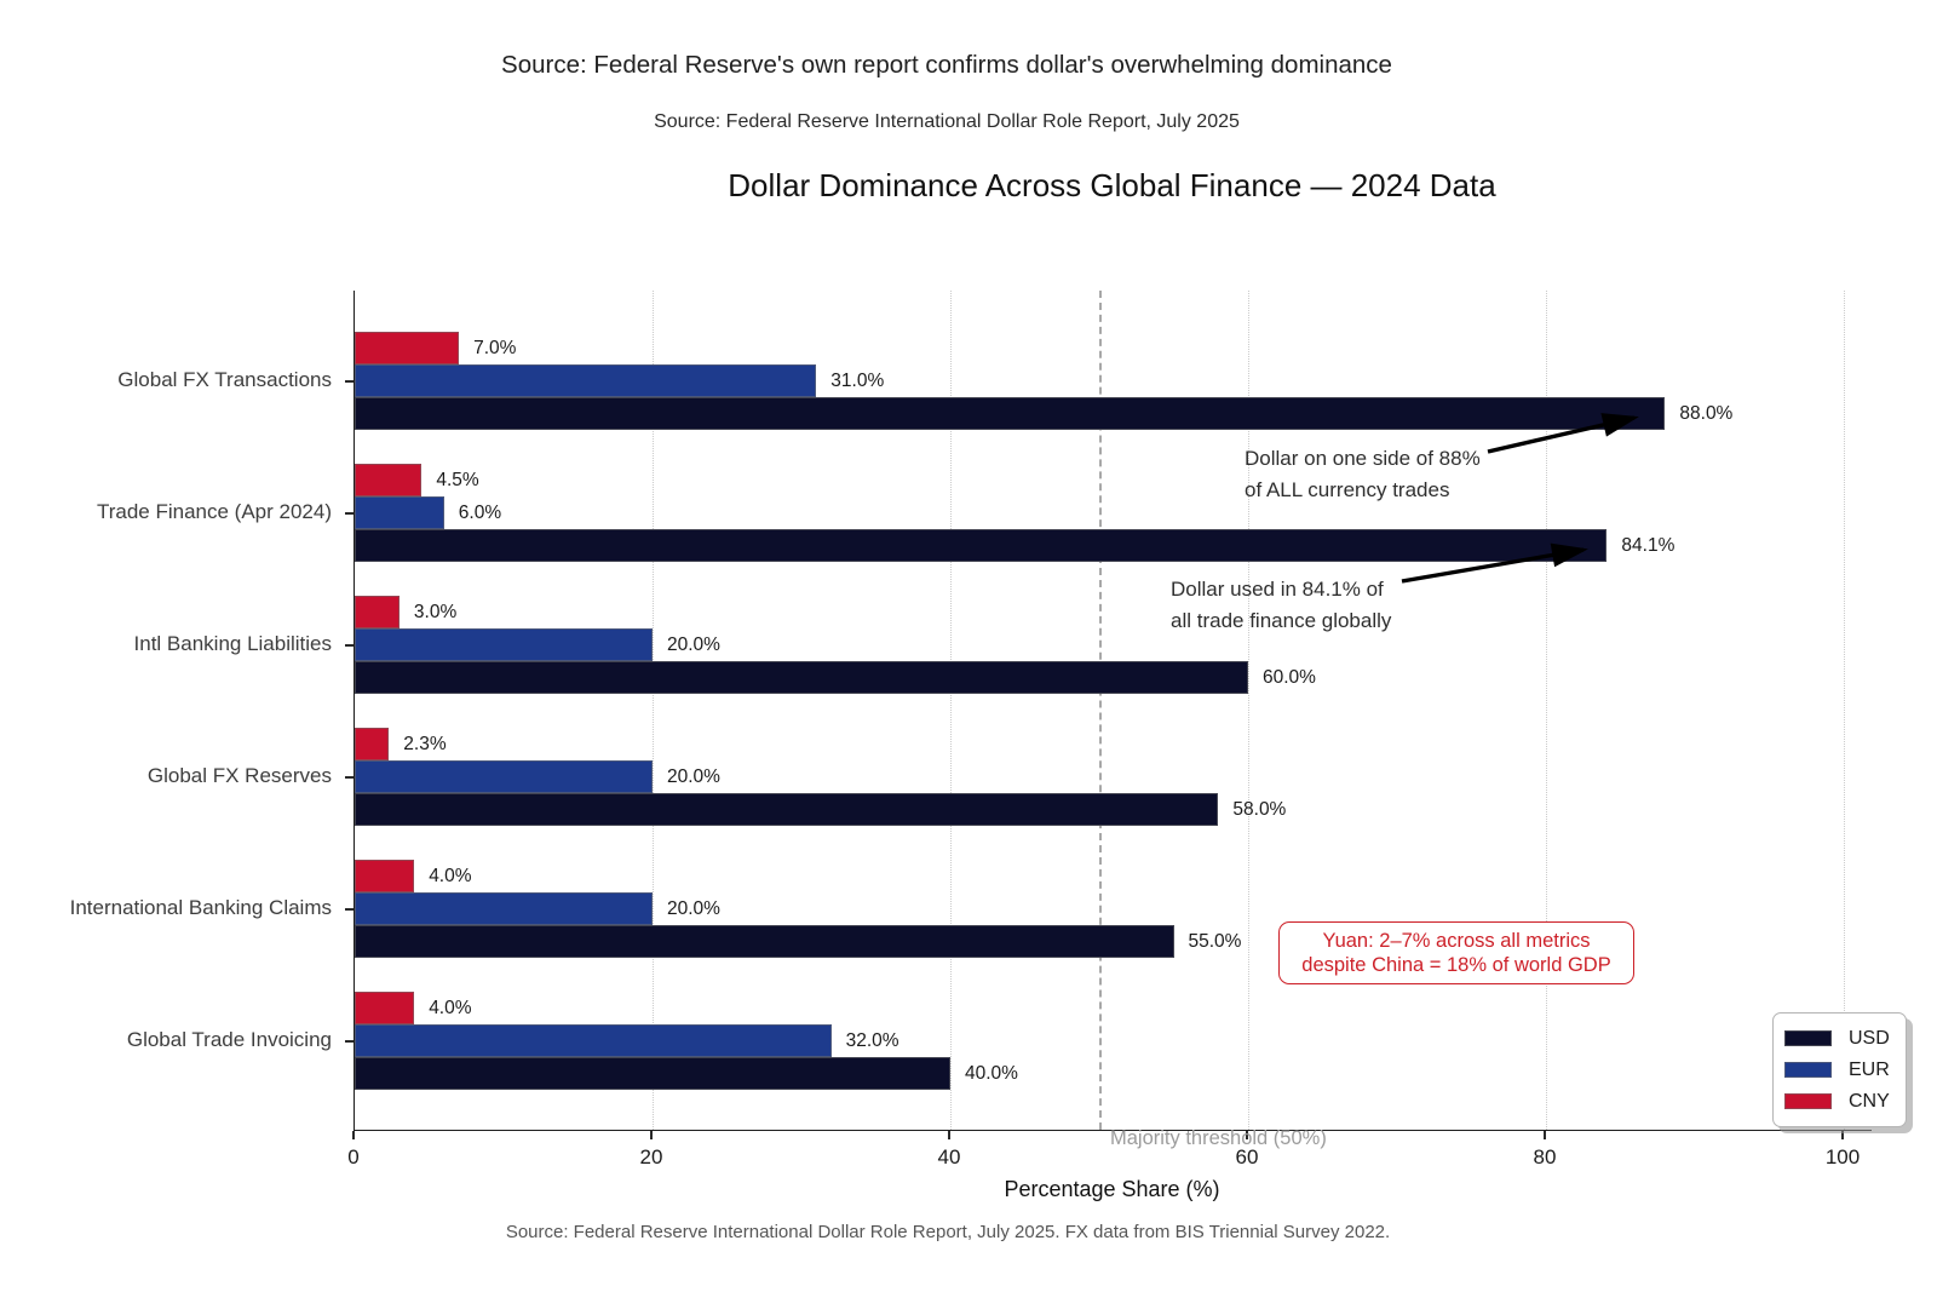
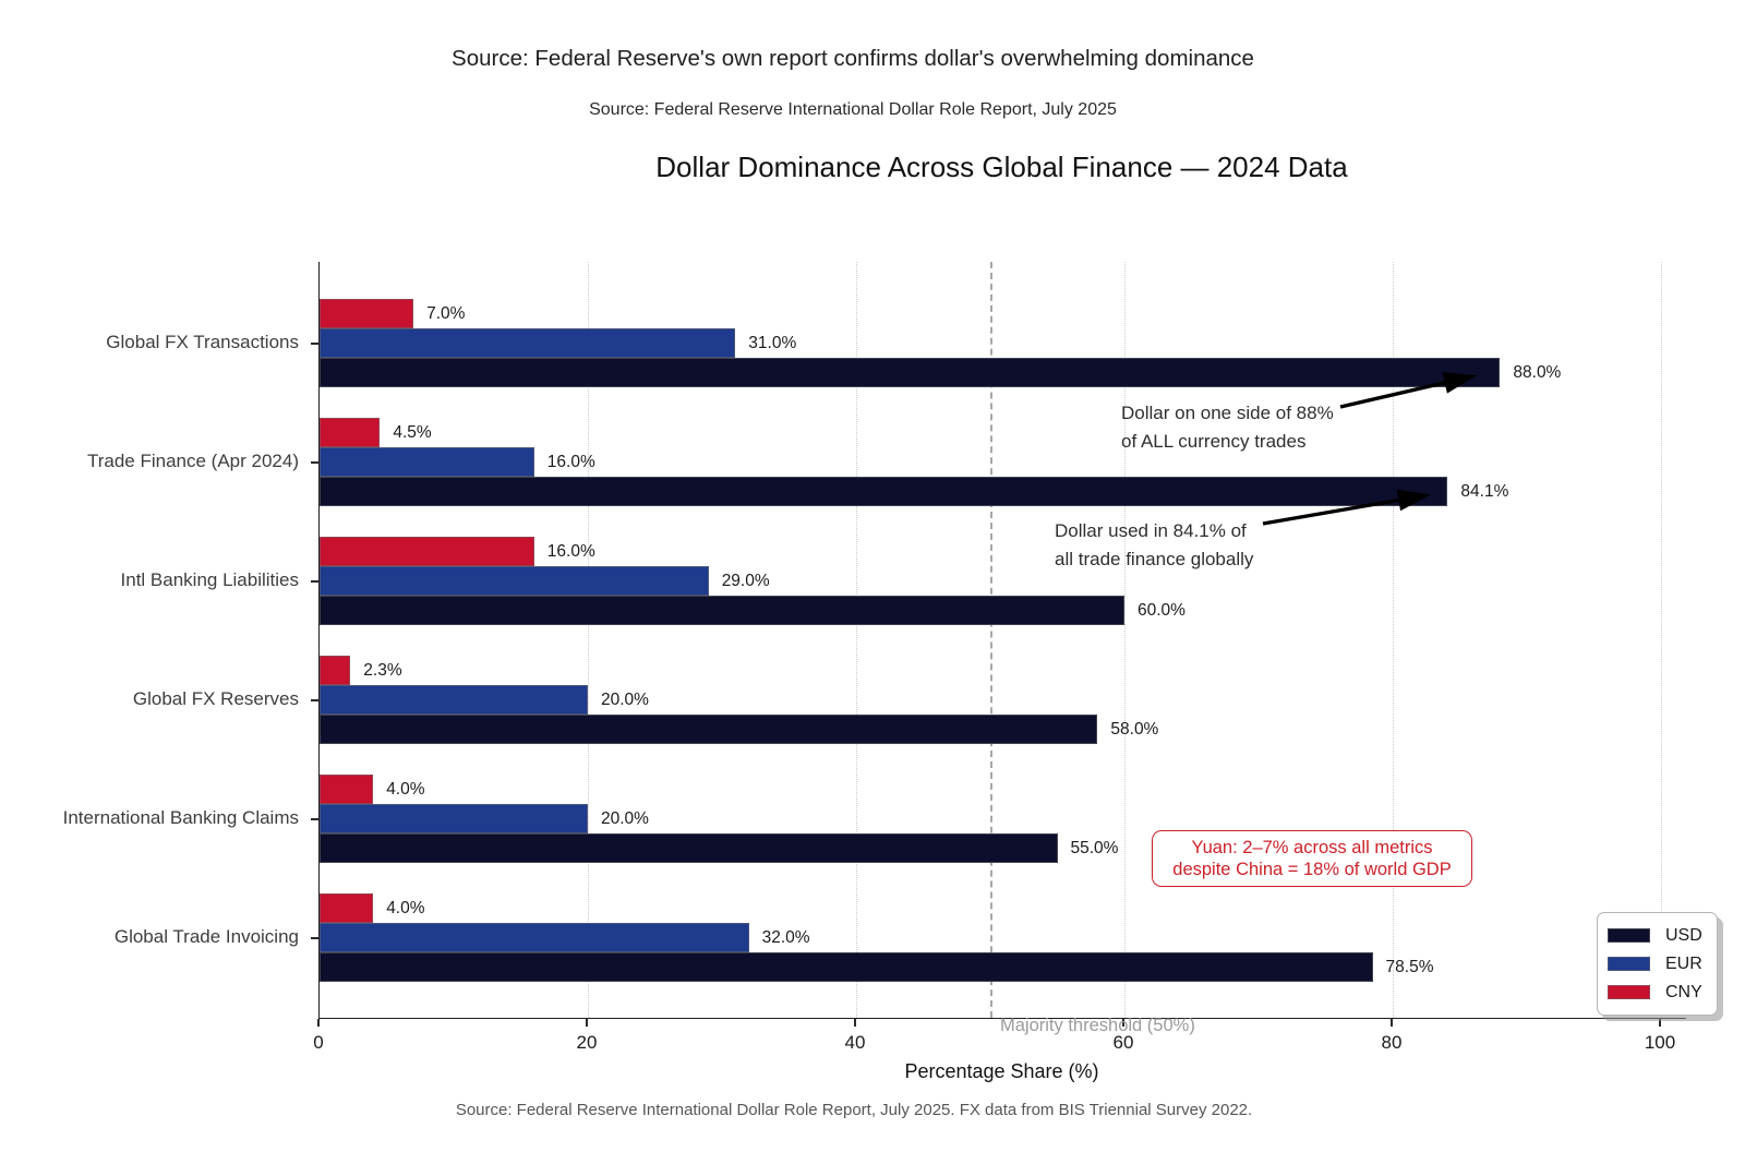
EUR/Trade Finance (Apr 2024): 6.0% -> 16.0%
EUR/Intl Banking Liabilities: 20.0% -> 29.0%
CNY/Intl Banking Liabilities: 3.0% -> 16.0%
USD/Global Trade Invoicing: 40.0% -> 78.5%
